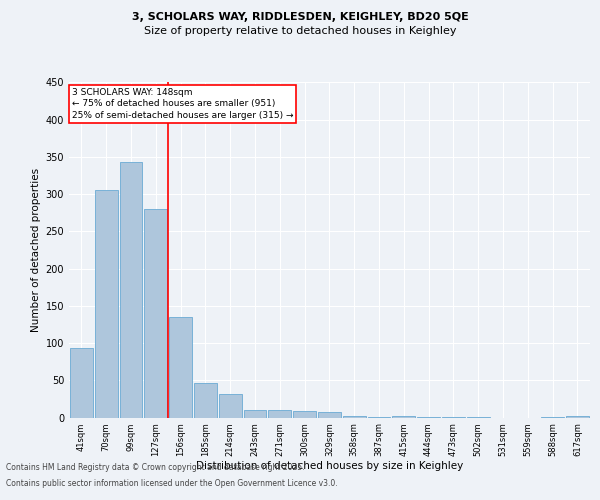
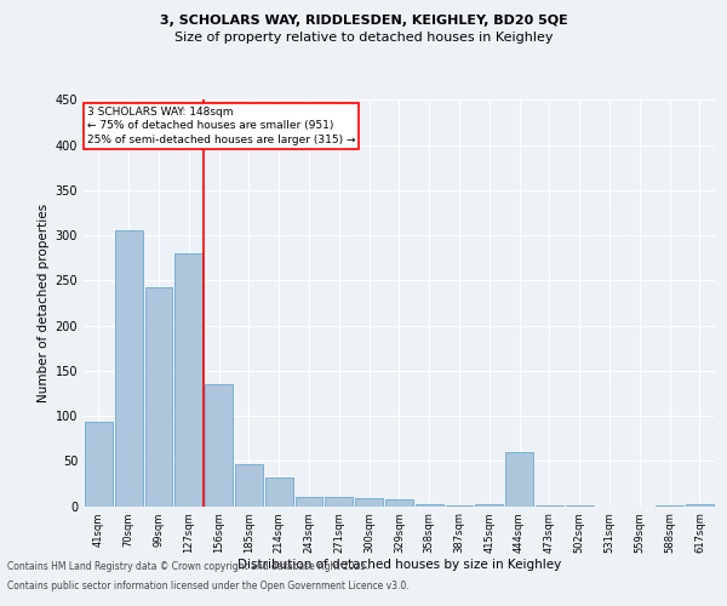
99sqm: 343 -> 242
444sqm: 1 -> 60
